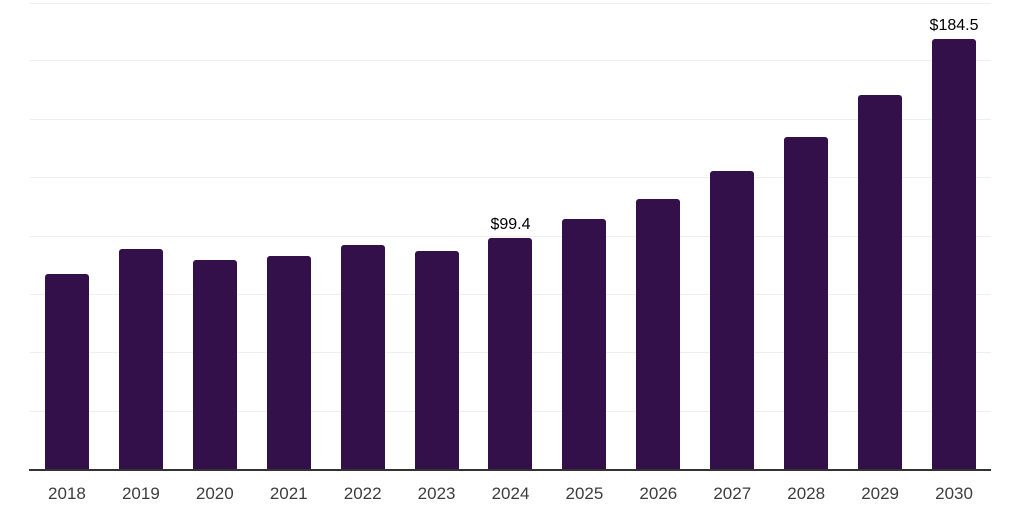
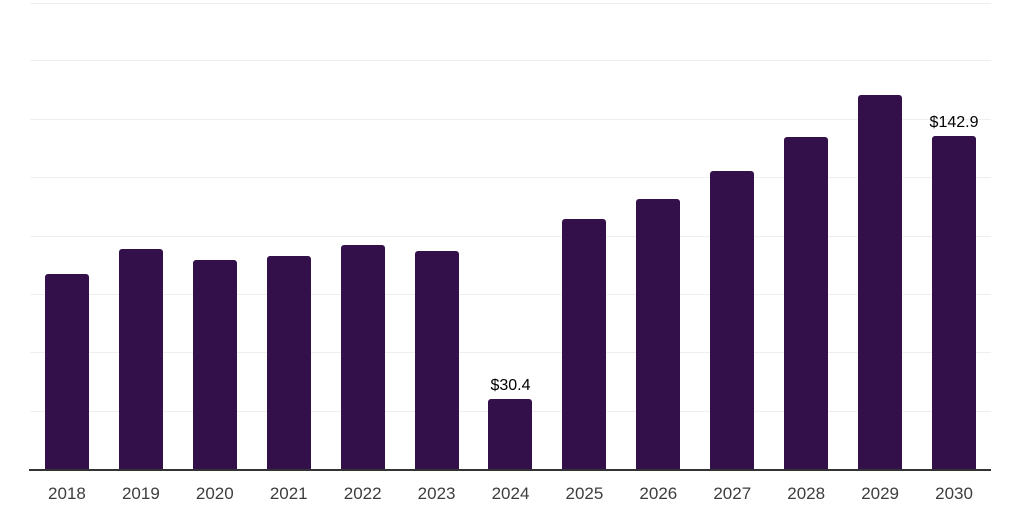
2024: $99.4 -> $30.4
2030: $184.5 -> $142.9
